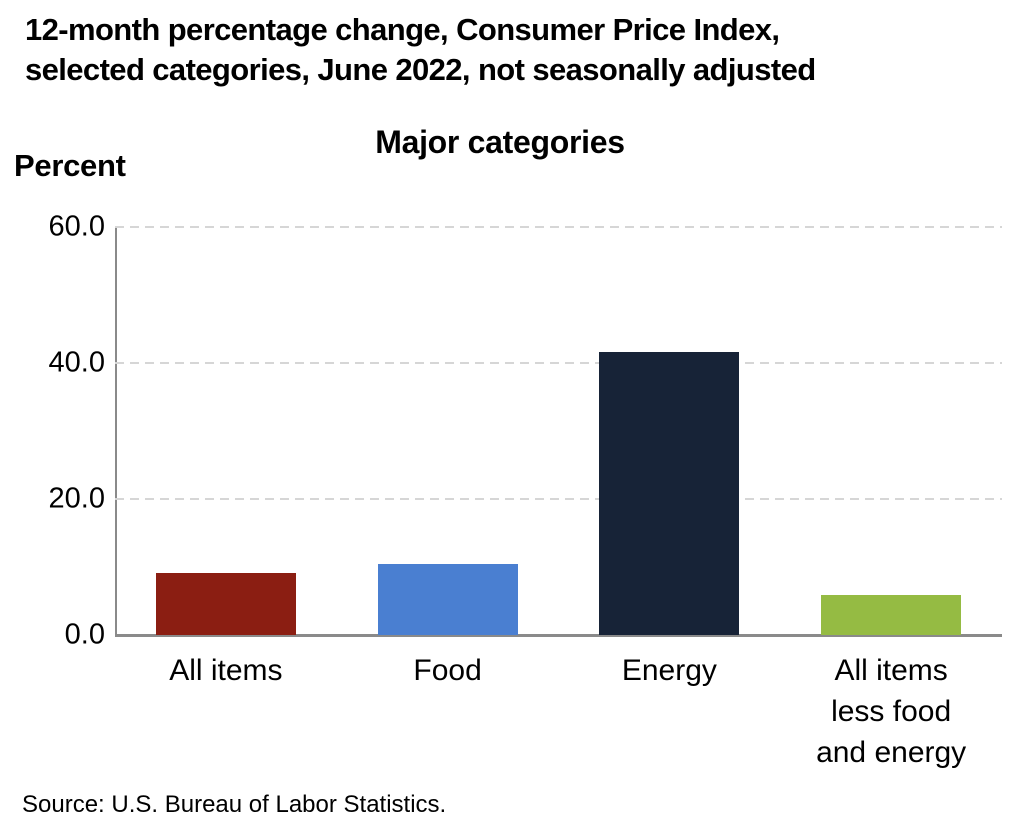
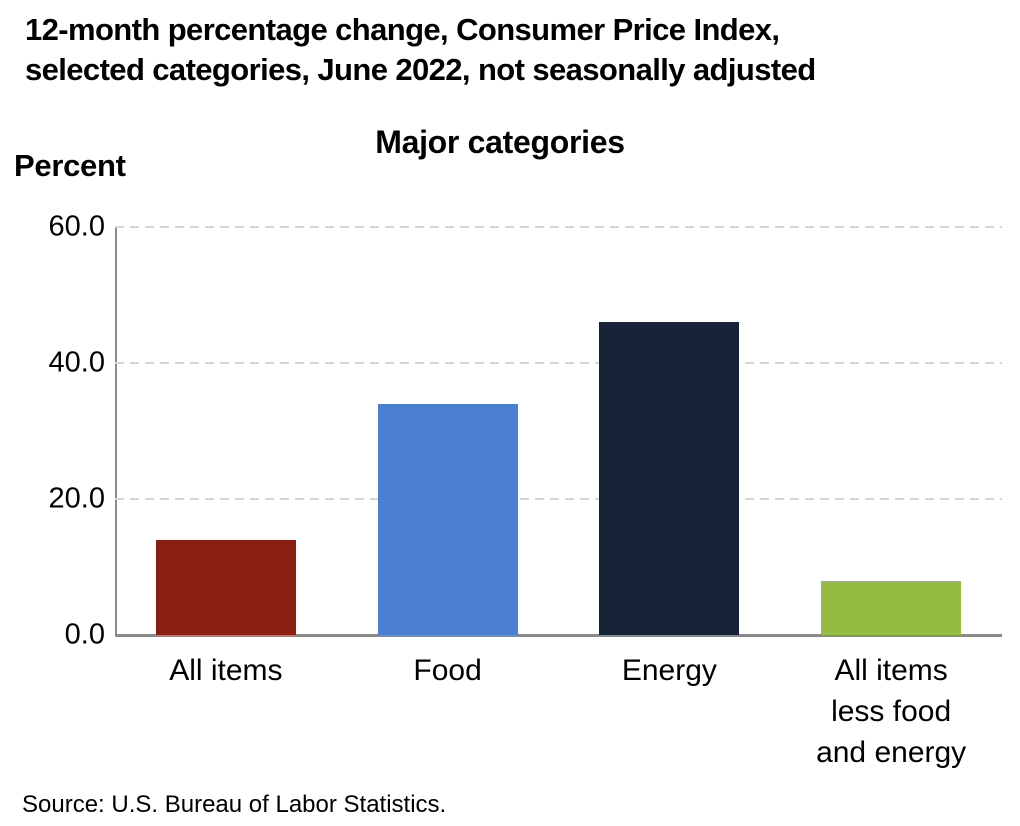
All items: 9 -> 14
Food: 10 -> 34
Energy: 42 -> 46
All items less food and energy: 6 -> 8
